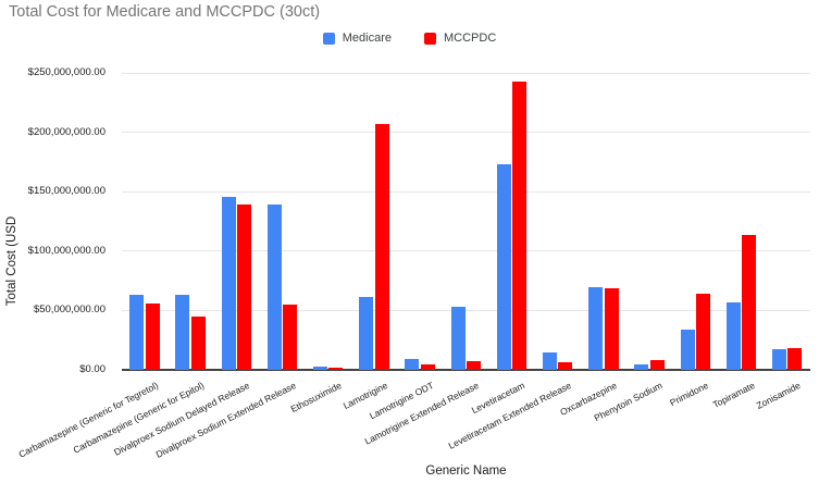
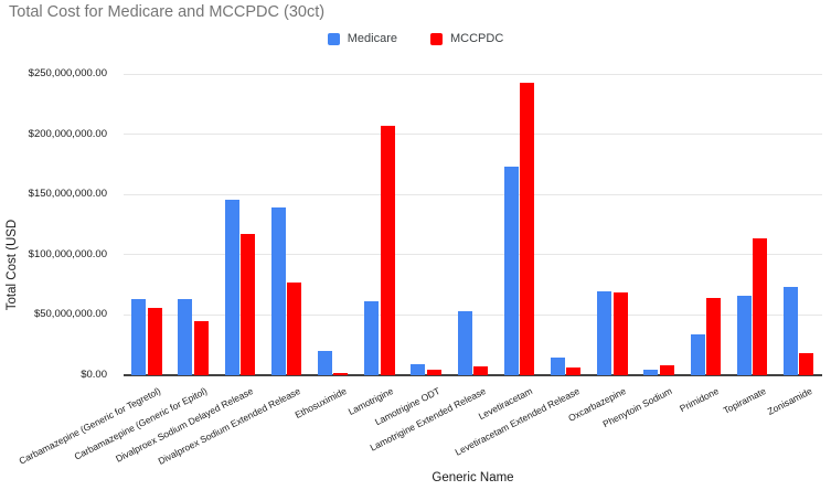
MCCPDC/Divalproex Sodium Delayed Release: $139000000 -> $117000000
MCCPDC/Divalproex Sodium Extended Release: $55000000 -> $77000000
Medicare/Ethosuximide: $3000000 -> $20000000
Medicare/Topiramate: $57000000 -> $66000000
Medicare/Zonisamide: $17000000 -> $73000000
